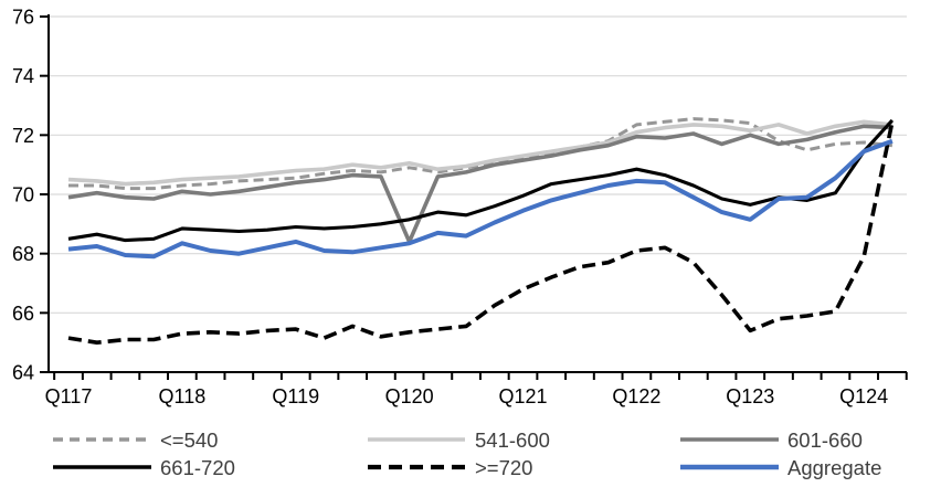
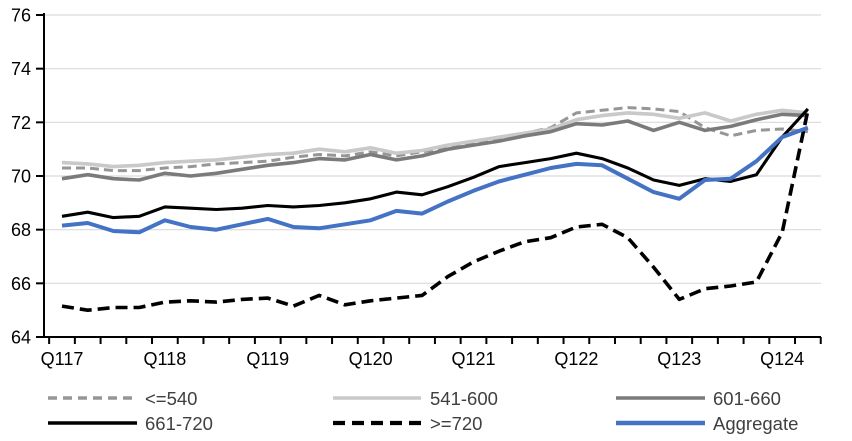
601-660/Q120: 68.4 -> 70.8
